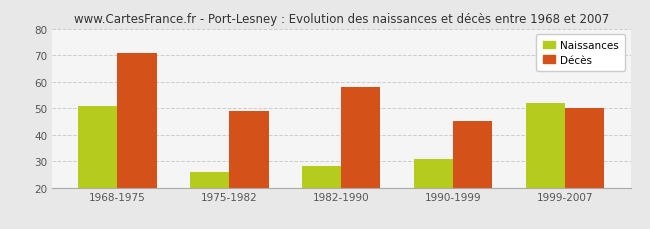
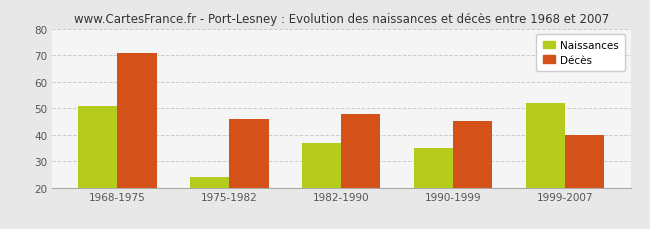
Naissances/1975-1982: 26 -> 24
Décès/1975-1982: 49 -> 46
Naissances/1982-1990: 28 -> 37
Décès/1982-1990: 58 -> 48
Naissances/1990-1999: 31 -> 35
Décès/1999-2007: 50 -> 40
